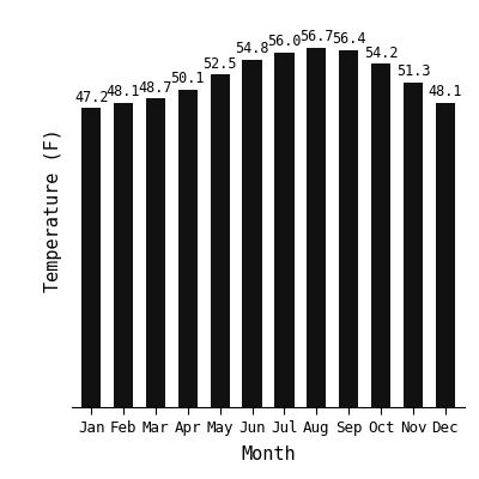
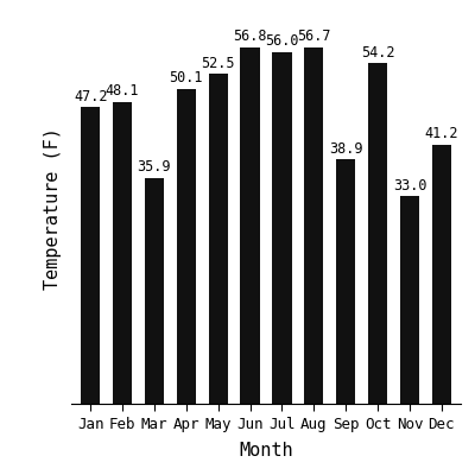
Mar: 48.7 -> 35.9
Jun: 54.8 -> 56.8
Sep: 56.4 -> 38.9
Nov: 51.3 -> 33.0
Dec: 48.1 -> 41.2
